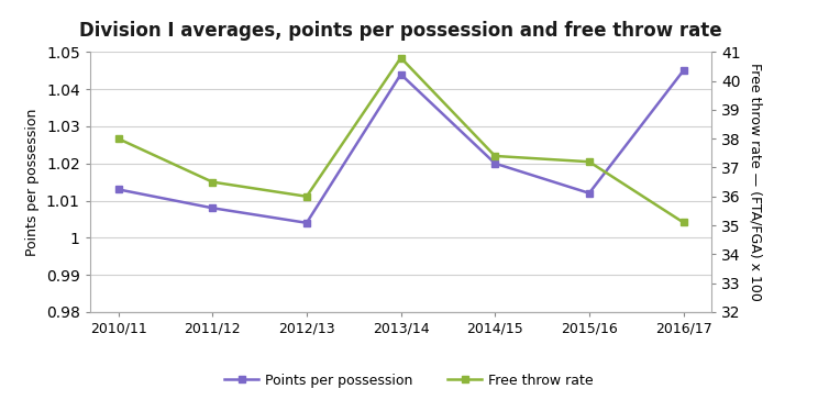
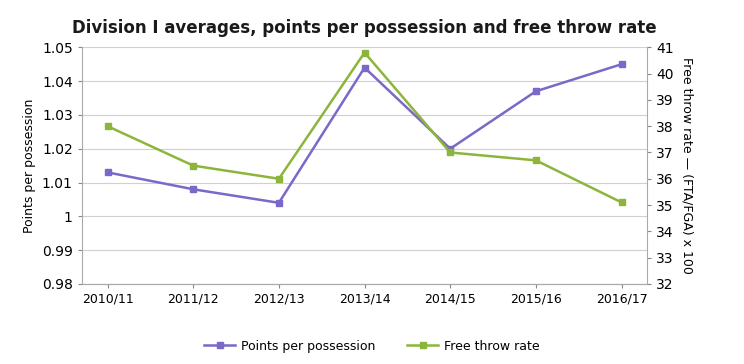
Free throw rate/2014/15: 37.4 -> 37.0
Points per possession/2015/16: 1.012 -> 1.037
Free throw rate/2015/16: 37.2 -> 36.7
